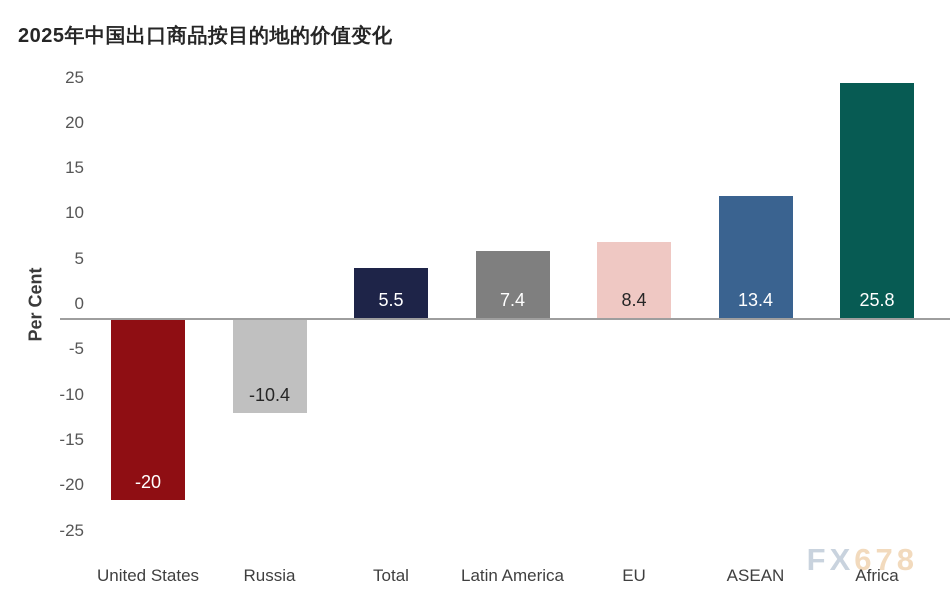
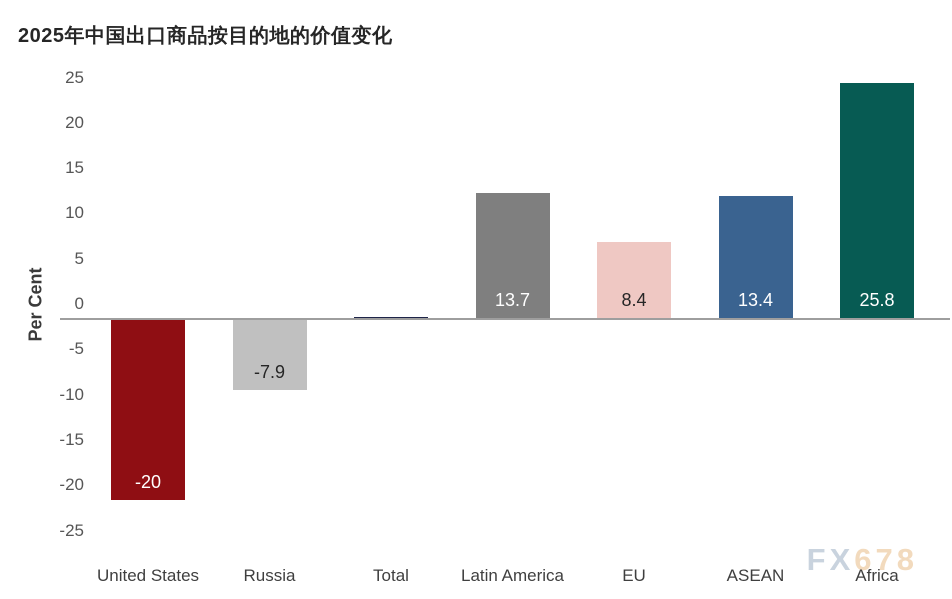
Russia: -10.4 -> -7.9
Total: 5.5 -> 0.1
Latin America: 7.4 -> 13.7
